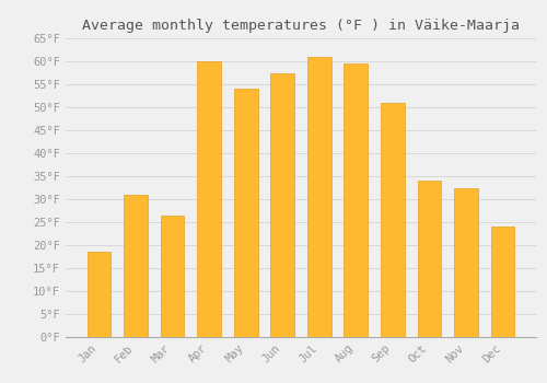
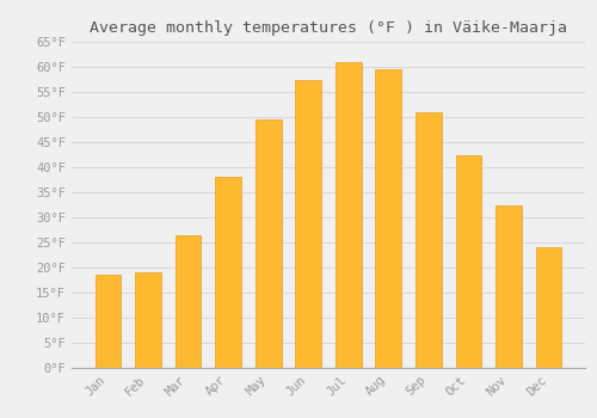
Feb: 31.0°F -> 19.0°F
Apr: 60.0°F -> 38.0°F
May: 54.0°F -> 49.5°F
Oct: 34.0°F -> 42.5°F
